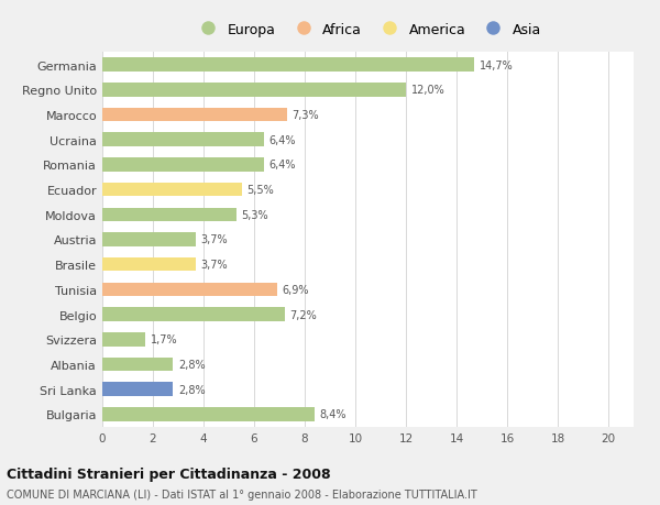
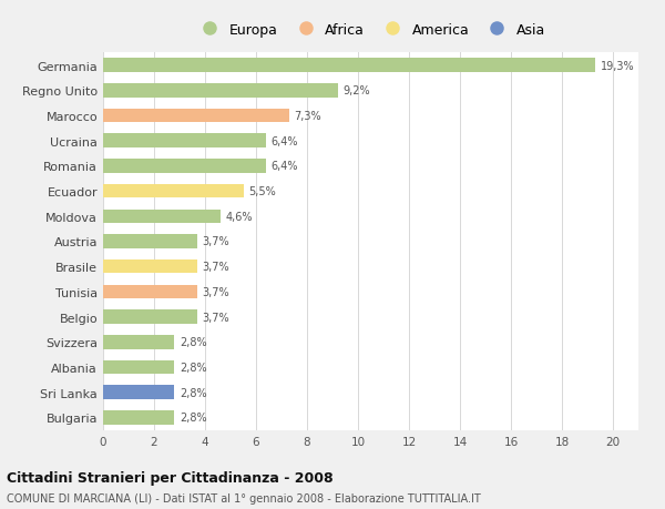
Germania: 14,7% -> 19,3%
Regno Unito: 12,0% -> 9,2%
Moldova: 5,3% -> 4,6%
Tunisia: 6,9% -> 3,7%
Belgio: 7,2% -> 3,7%
Svizzera: 1,7% -> 2,8%
Bulgaria: 8,4% -> 2,8%
